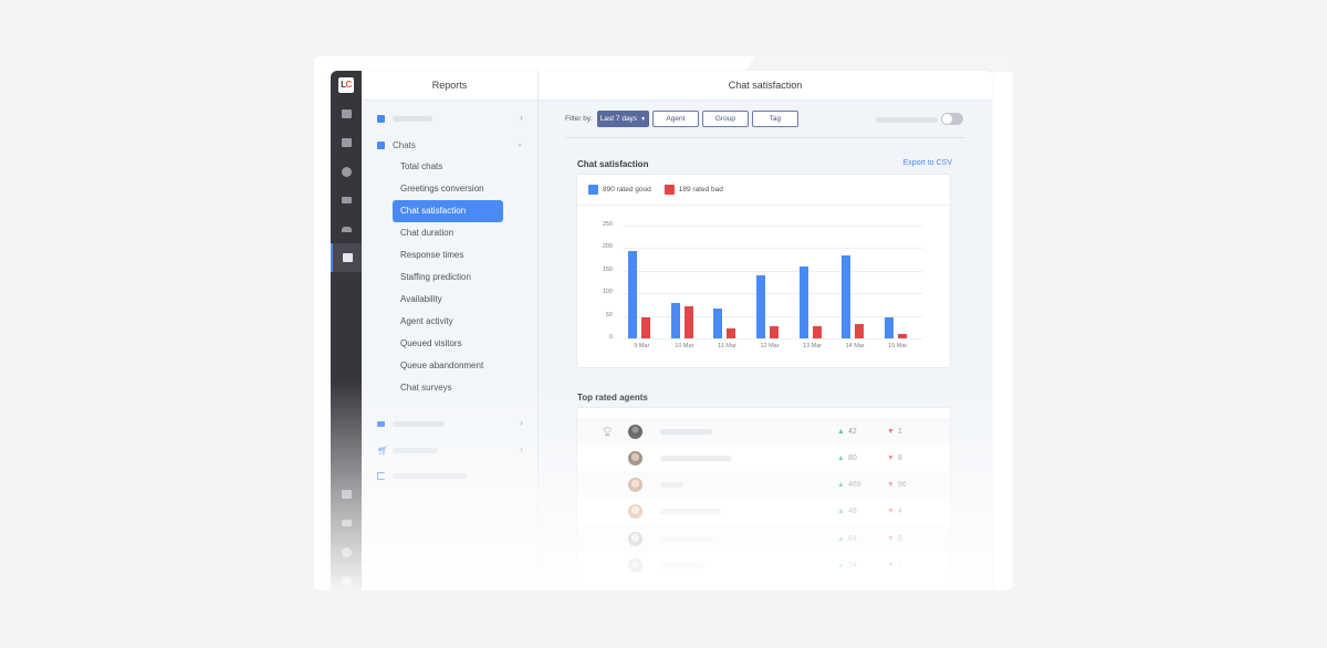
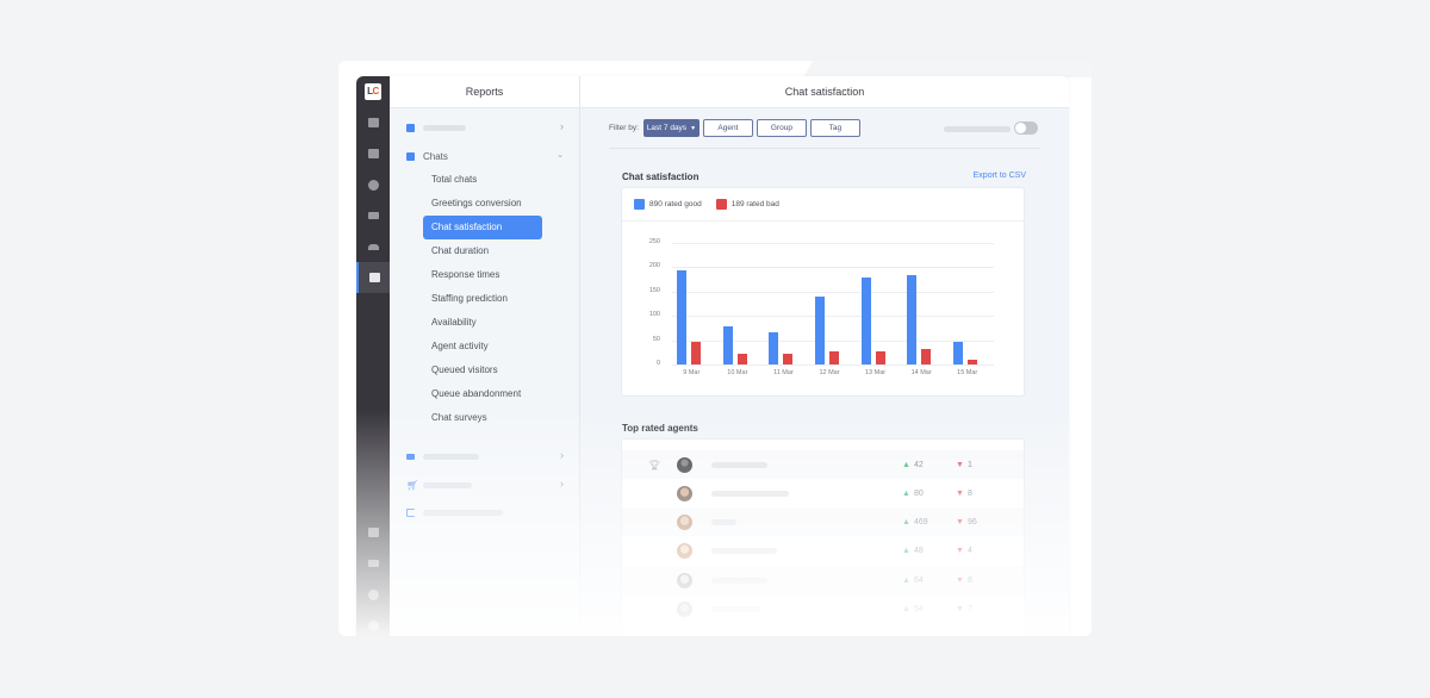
189 rated bad/10 Mar: 70 -> 20
890 rated good/13 Mar: 160 -> 180
